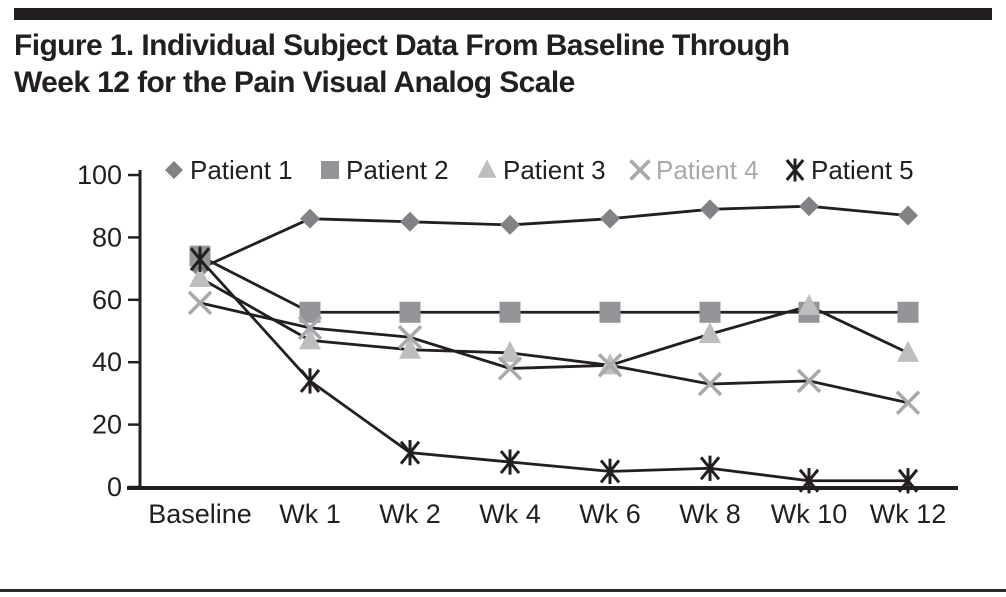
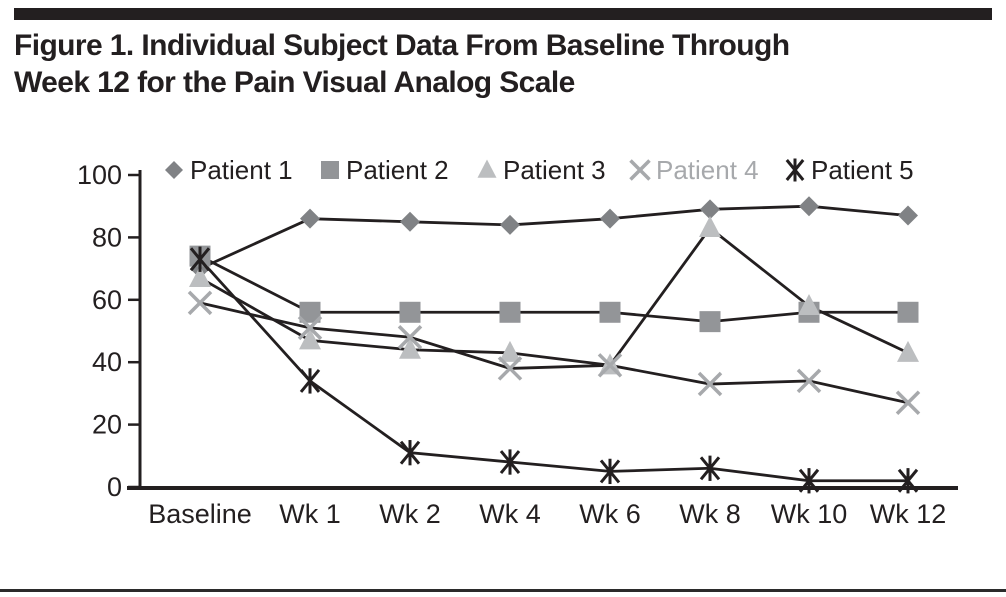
Patient 2/Wk 8: 56 -> 53
Patient 3/Wk 8: 49 -> 83
